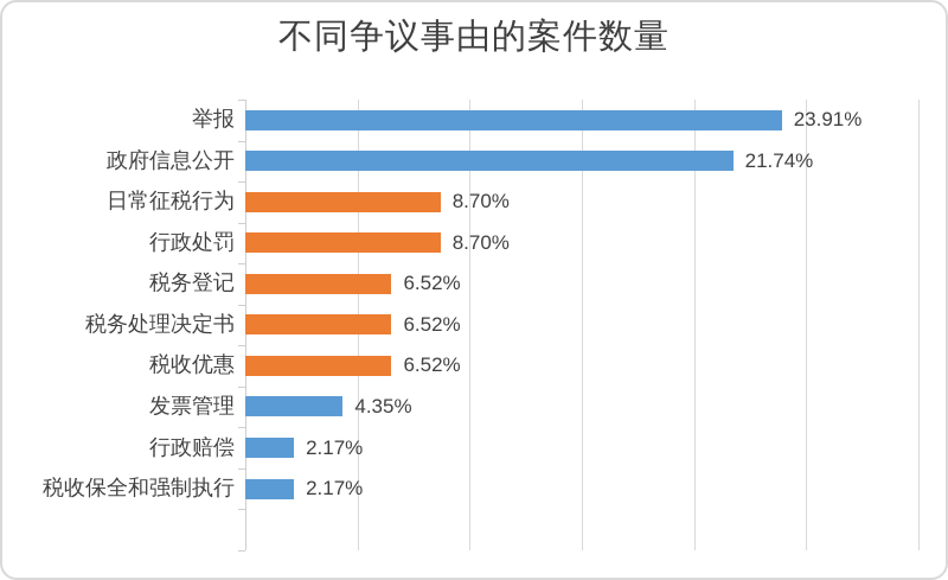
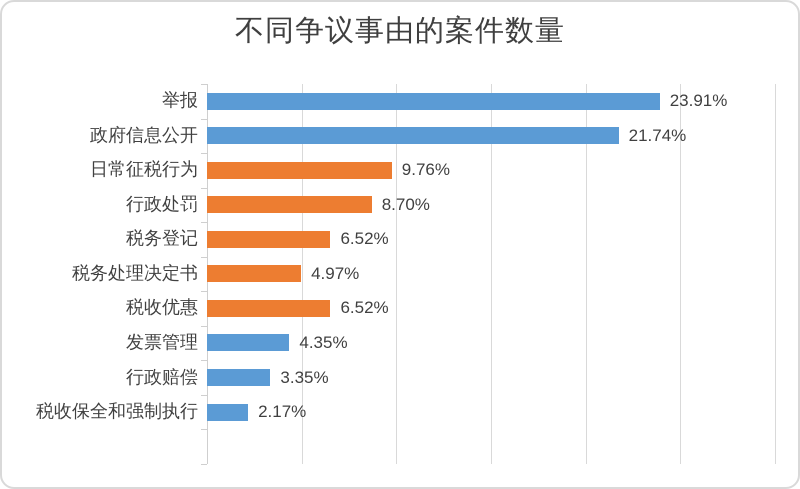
日常征税行为: 8.70% -> 9.76%
税务处理决定书: 6.52% -> 4.97%
行政赔偿: 2.17% -> 3.35%
